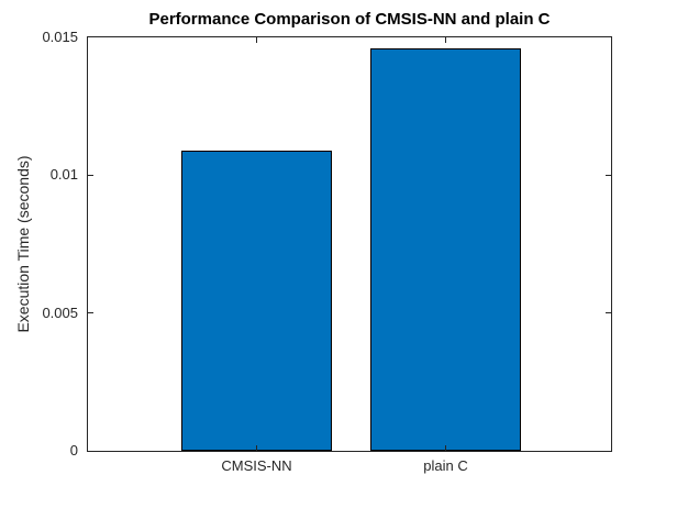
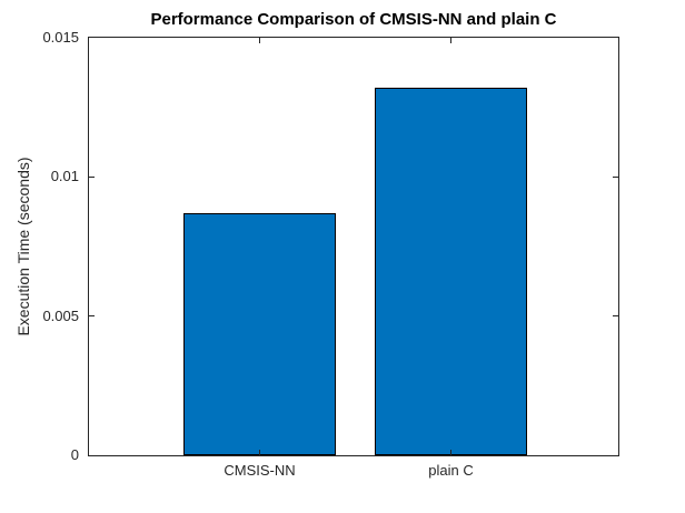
CMSIS-NN: 0.0109 -> 0.0087
plain C: 0.0146 -> 0.0132
